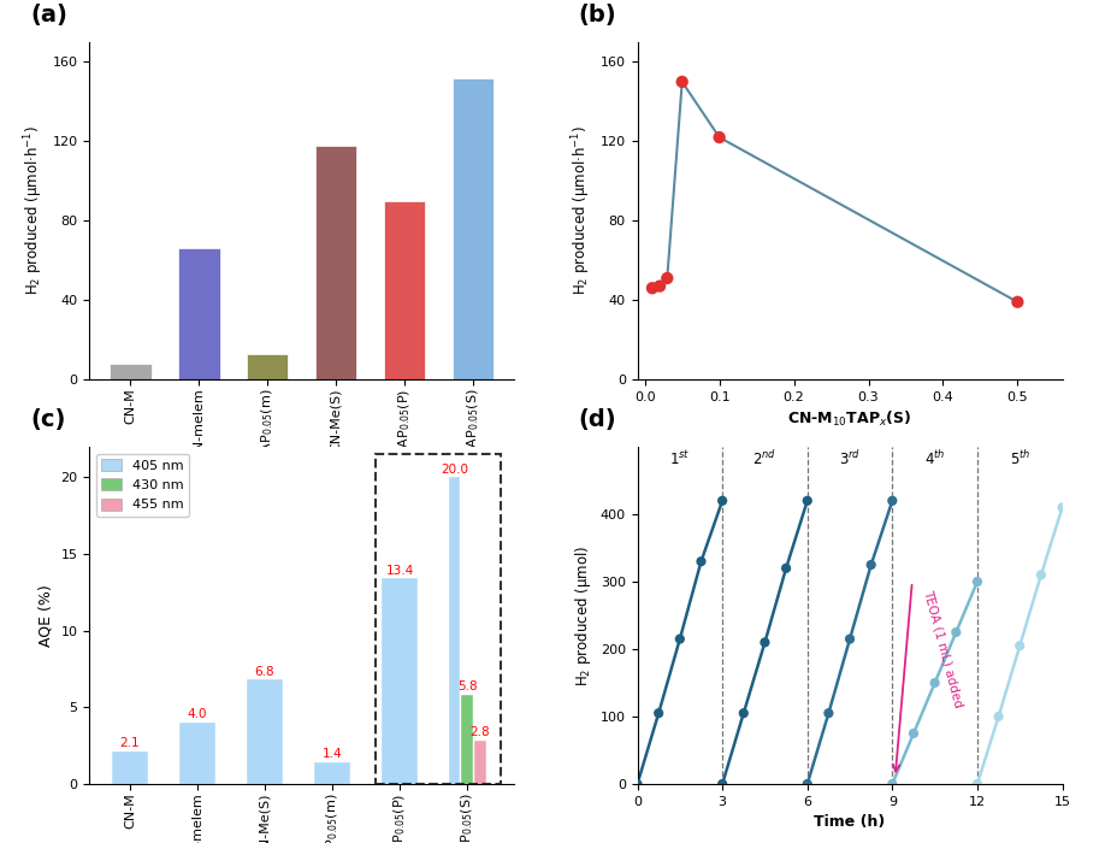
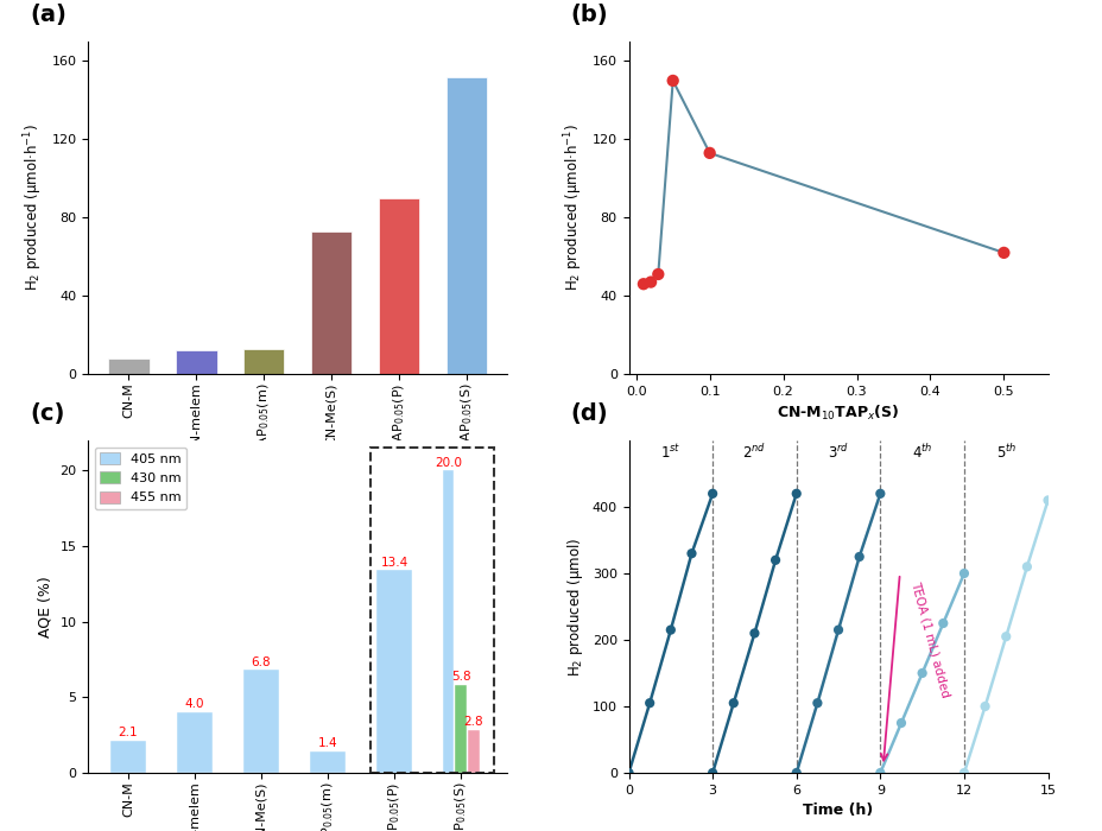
CN-melem: 66 -> 12
CN-Me(S): 118 -> 73
0.1: 122 -> 113
0.5: 39 -> 62
